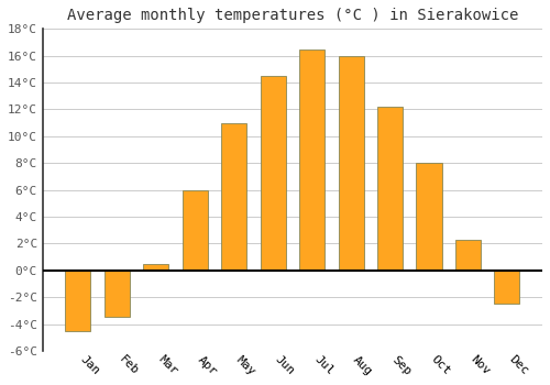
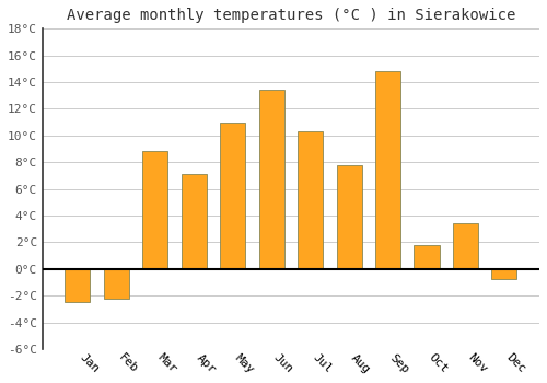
Jan: -4.5°C -> -2.5°C
Feb: -3.5°C -> -2.2°C
Mar: 0.5°C -> 8.8°C
Apr: 6.0°C -> 7.1°C
Jun: 14.5°C -> 13.4°C
Jul: 16.5°C -> 10.3°C
Aug: 16.0°C -> 7.8°C
Sep: 12.2°C -> 14.8°C
Oct: 8.0°C -> 1.8°C
Nov: 2.3°C -> 3.4°C
Dec: -2.5°C -> -0.8°C
